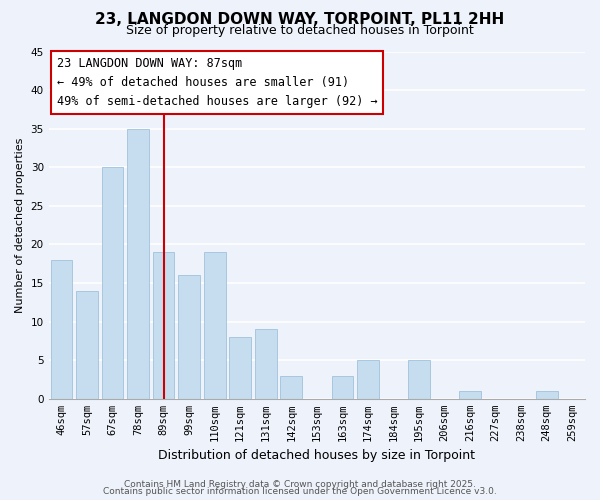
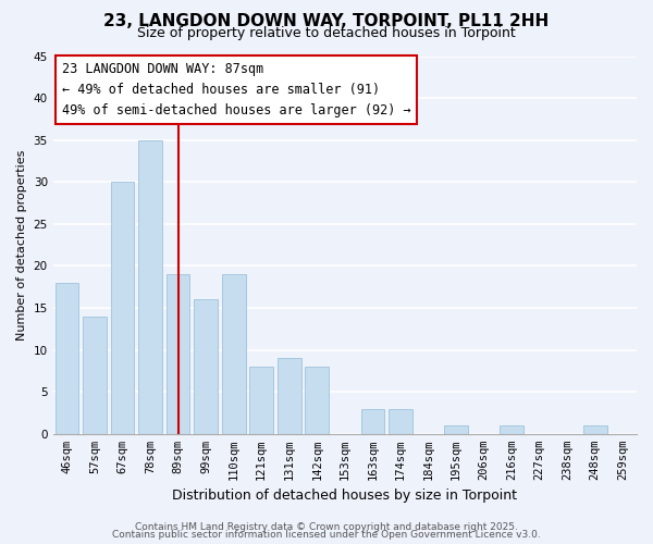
142sqm: 3 -> 8
174sqm: 5 -> 3
195sqm: 5 -> 1
